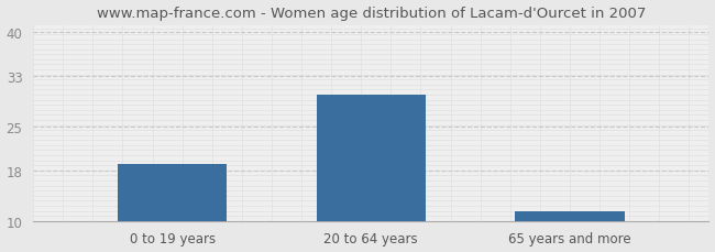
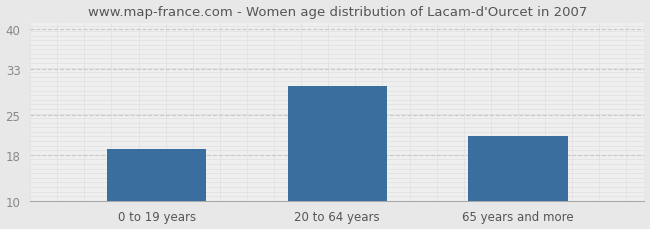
65 years and more: 11.5 -> 21.2
